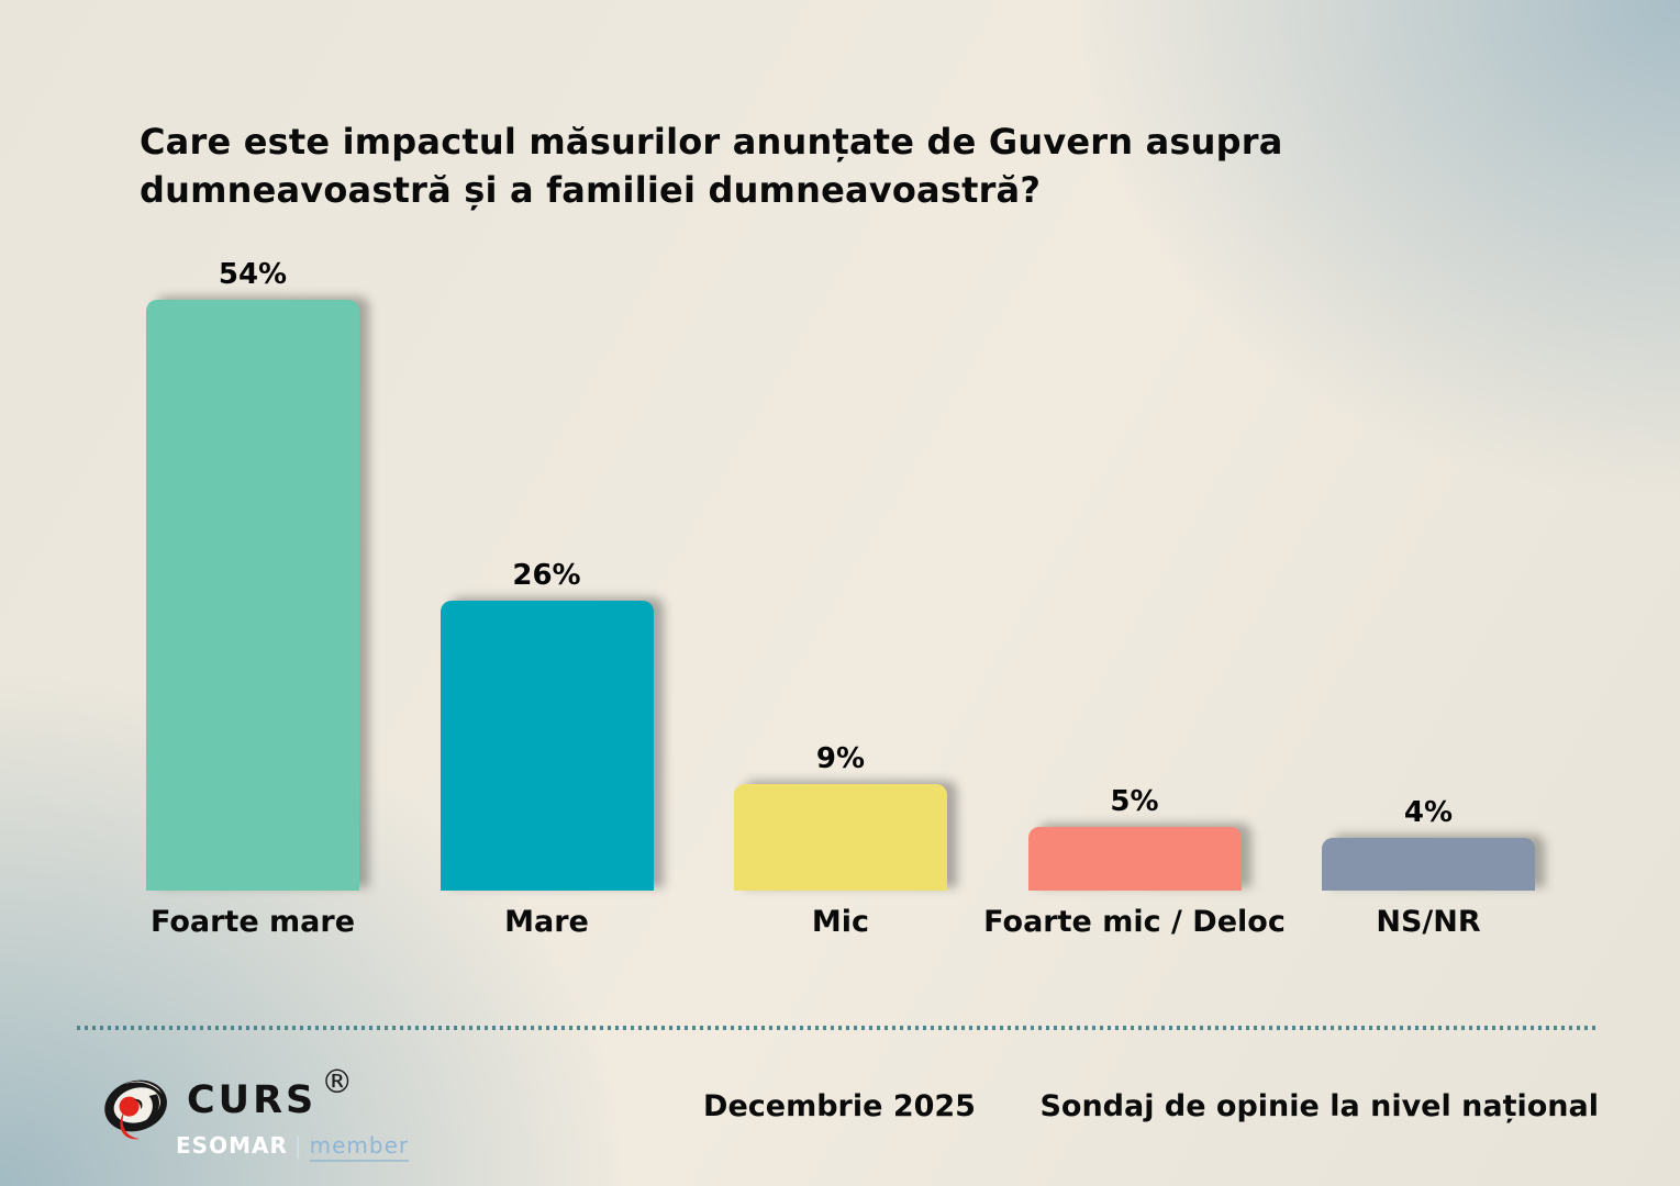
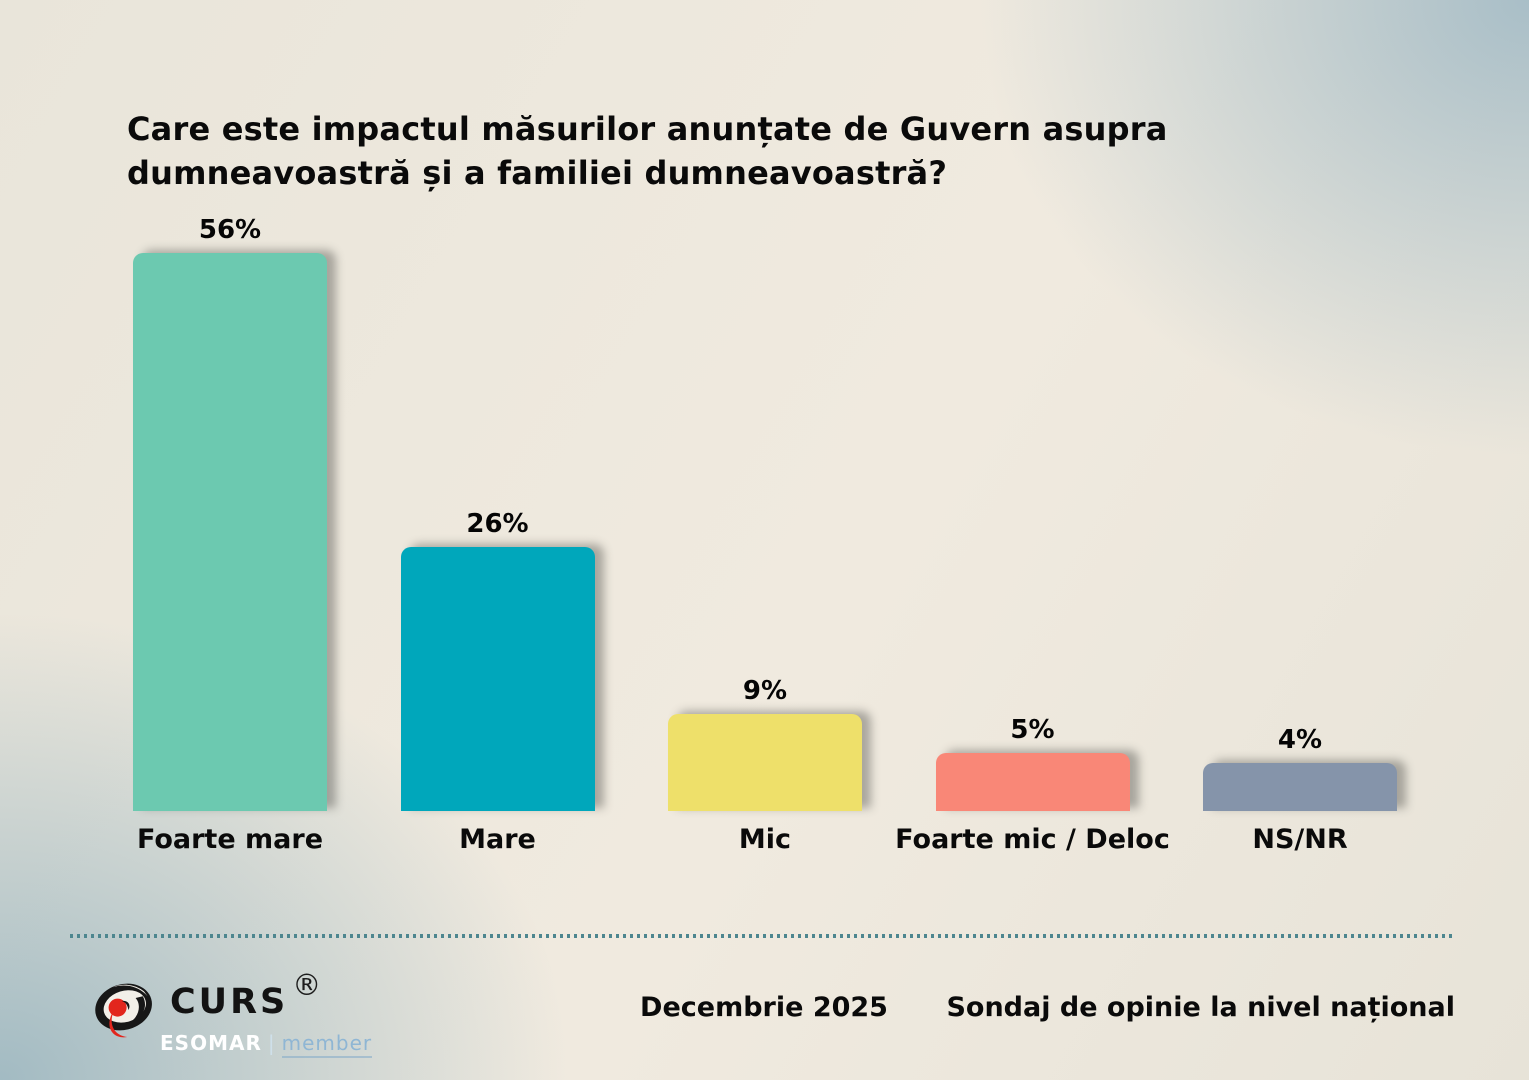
Foarte mare: 54% -> 56%
